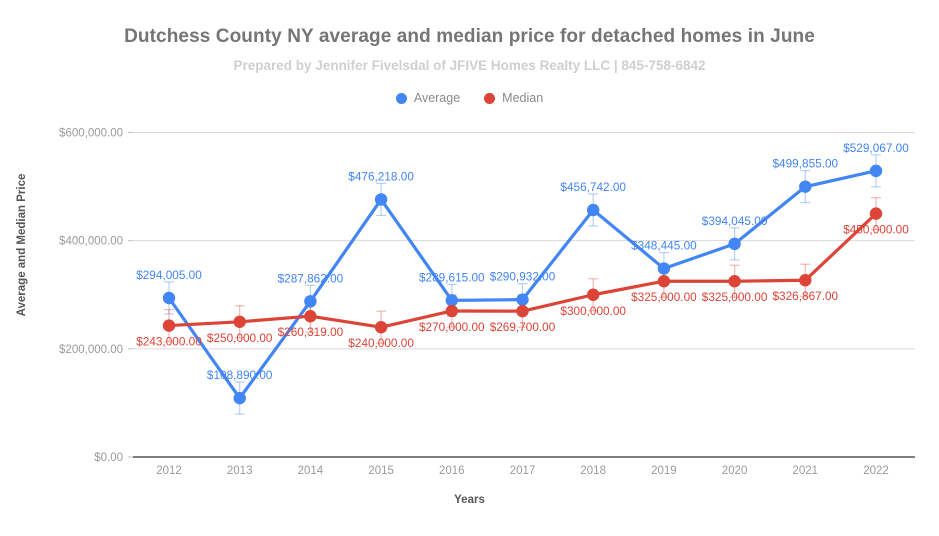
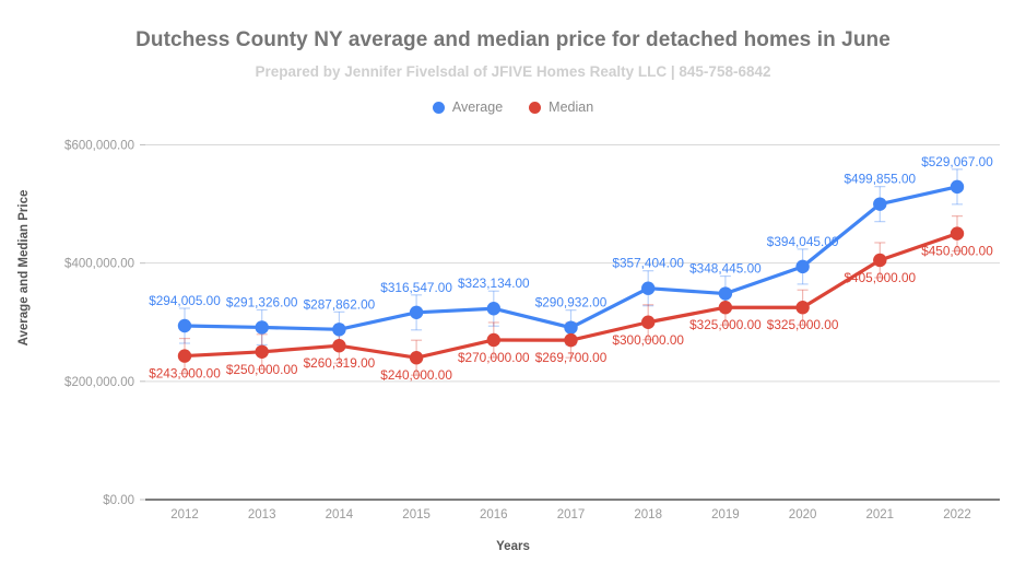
Average/2013: $108,890.00 -> $291,326.00
Average/2015: $476,218.00 -> $316,547.00
Average/2016: $289,615.00 -> $323,134.00
Average/2018: $456,742.00 -> $357,404.00
Median/2021: $326,867.00 -> $405,000.00
